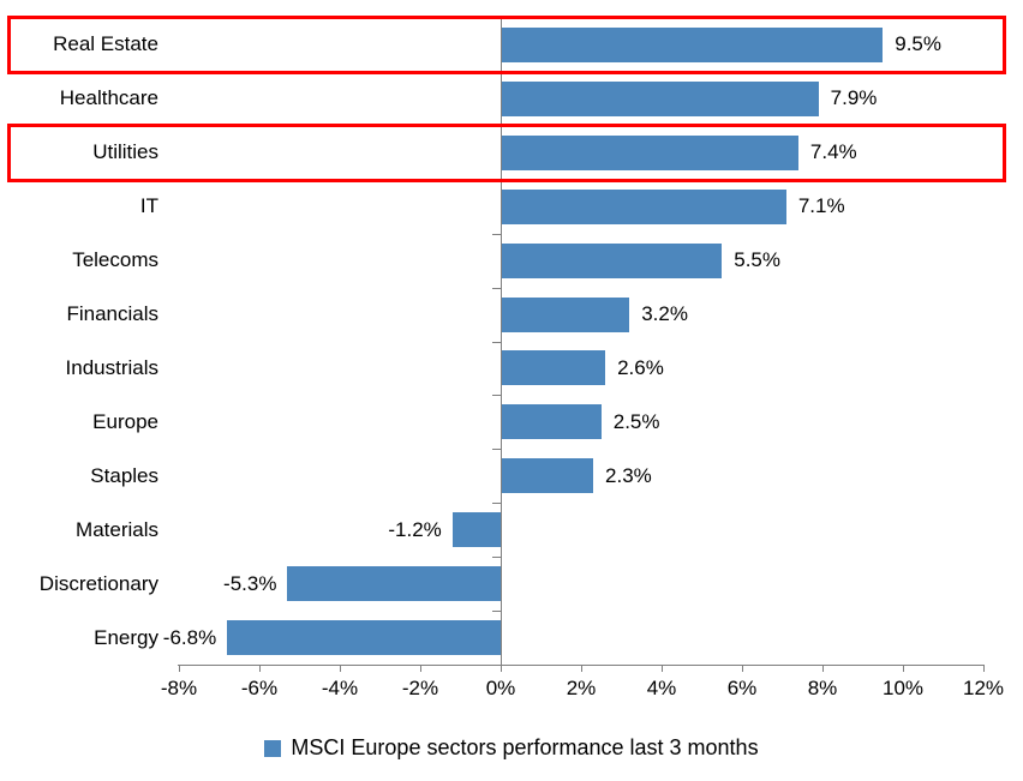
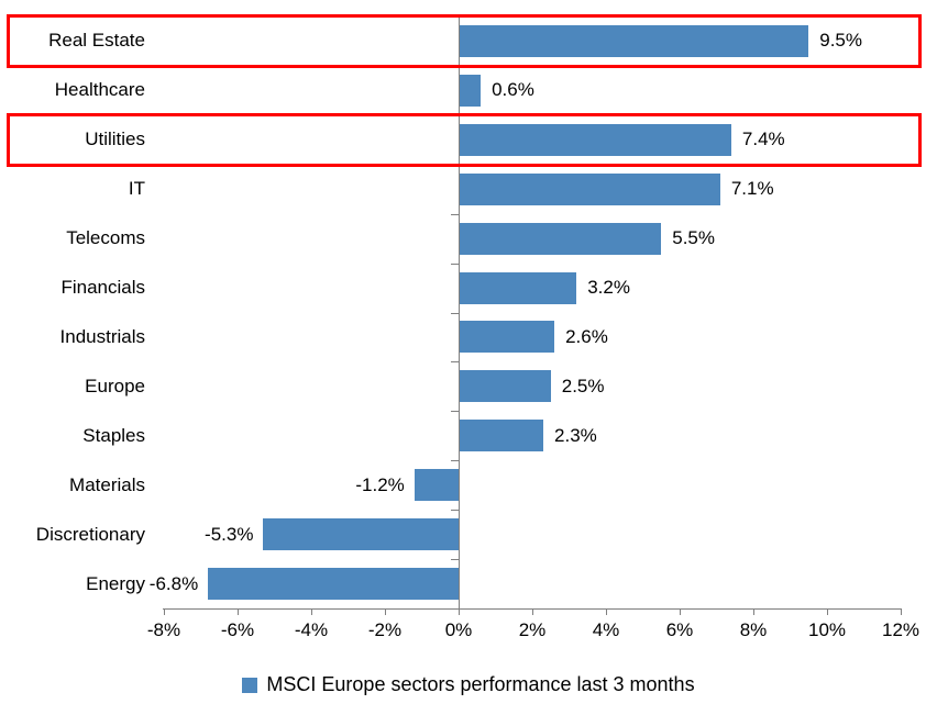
Healthcare: 7.9% -> 0.6%
